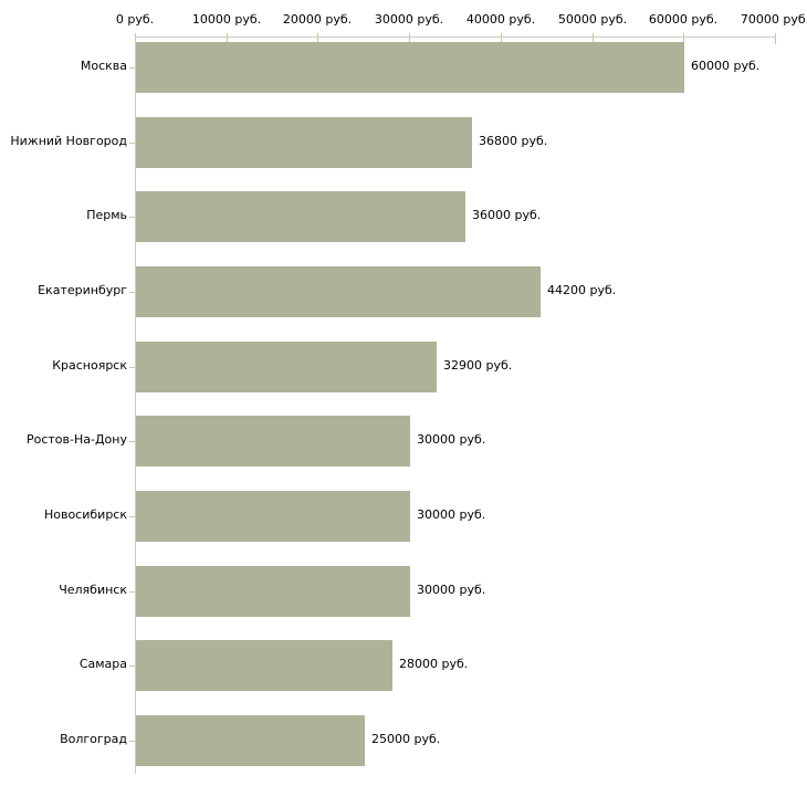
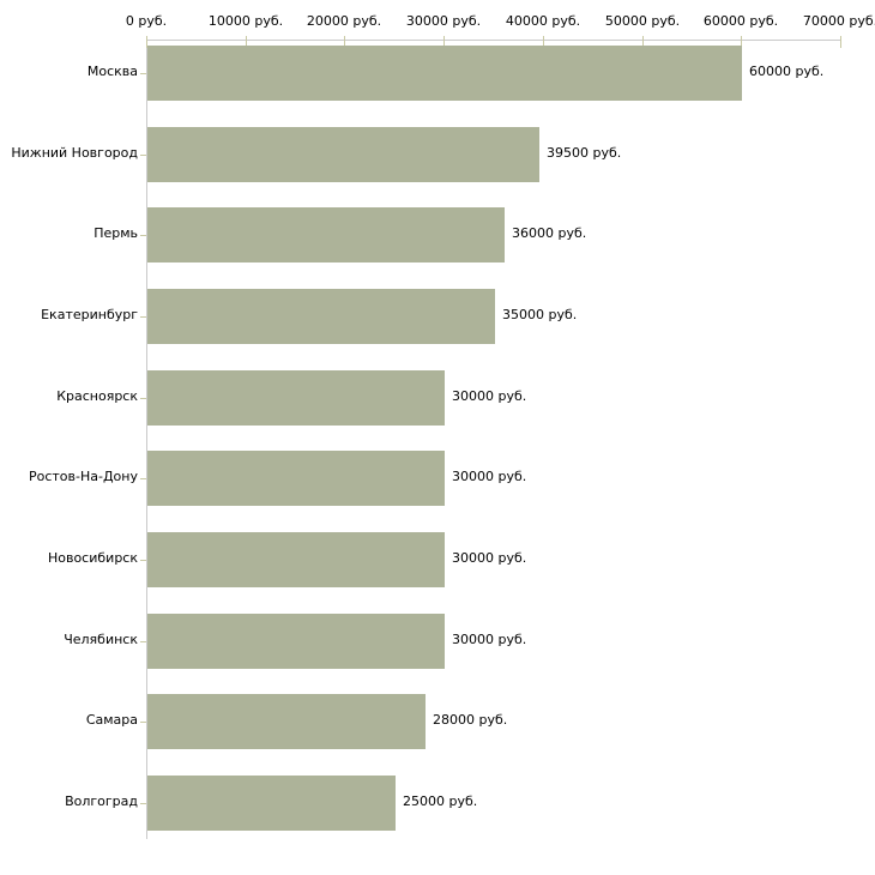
Нижний Новгород: 36800 -> 39500
Екатеринбург: 44200 -> 35000
Красноярск: 32900 -> 30000
